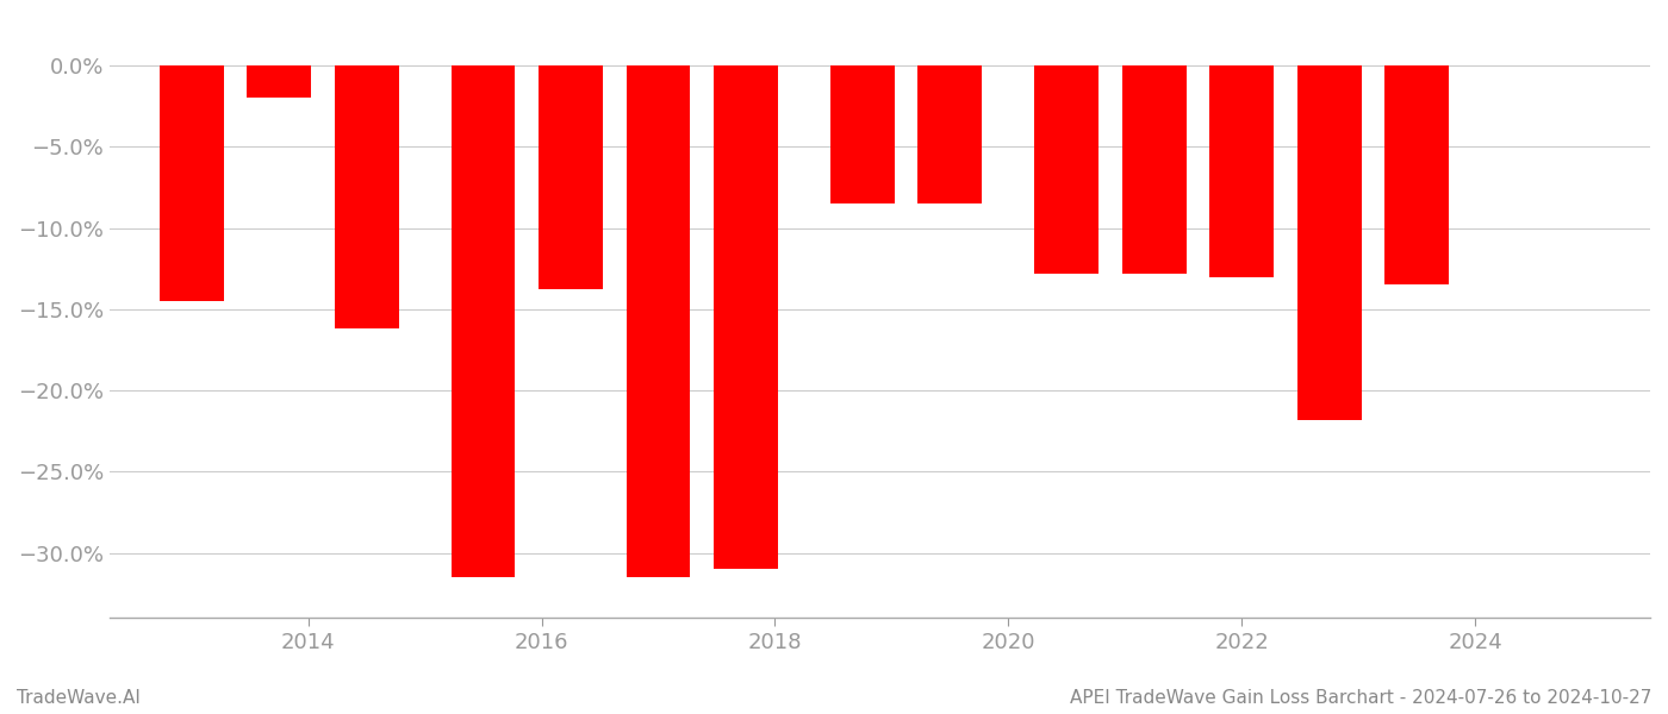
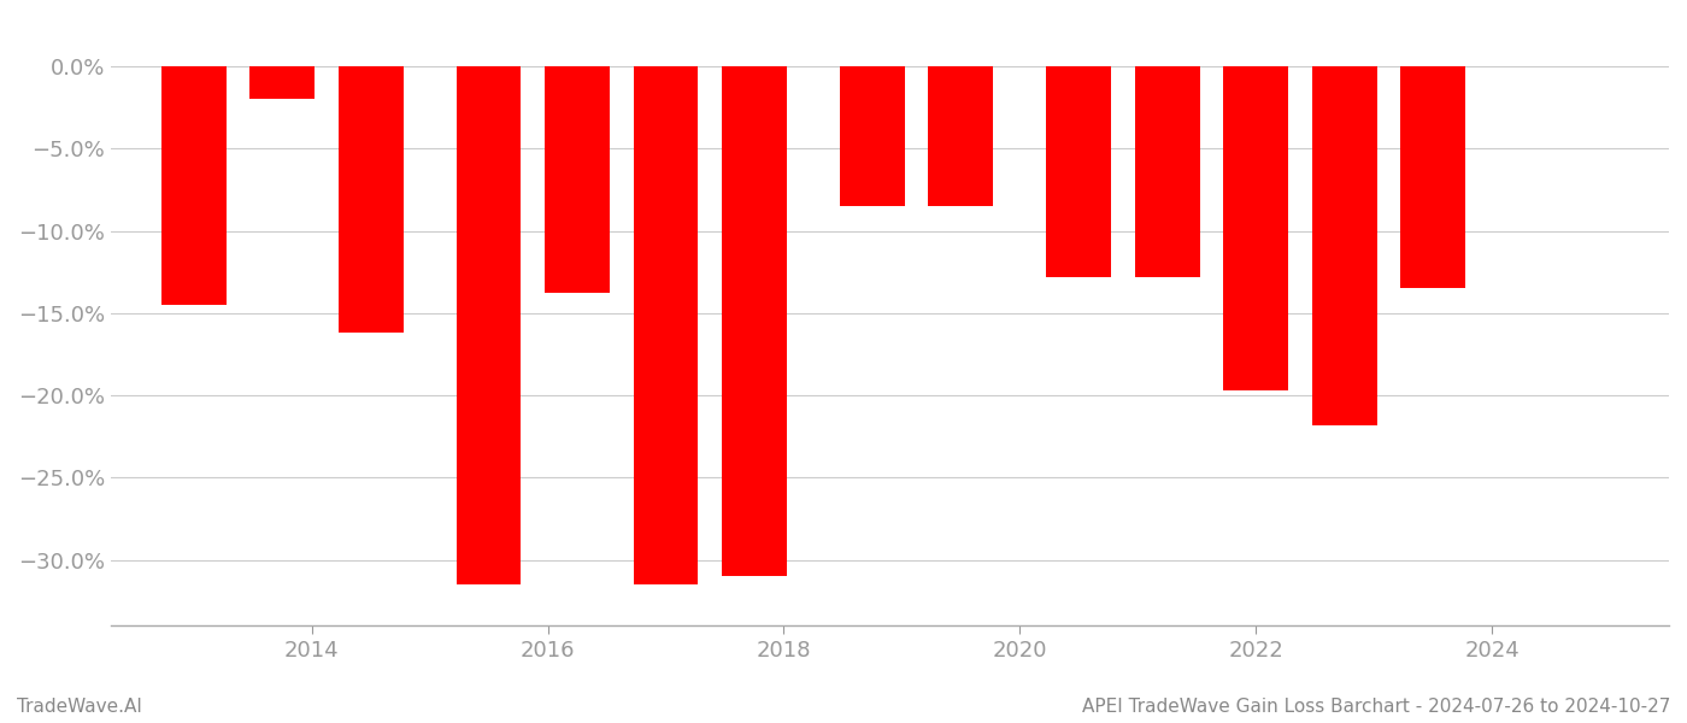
2022: -13.0% -> -19.7%
